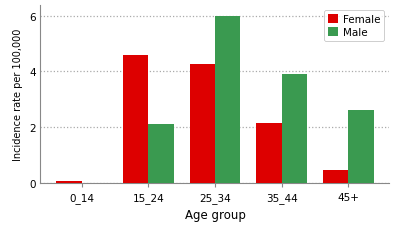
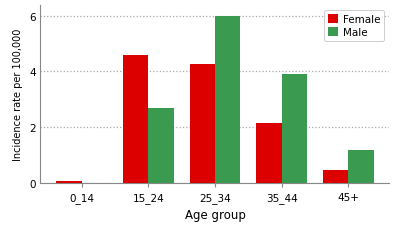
Male/15_24: 2.1 -> 2.7
Male/45+: 2.6 -> 1.2
